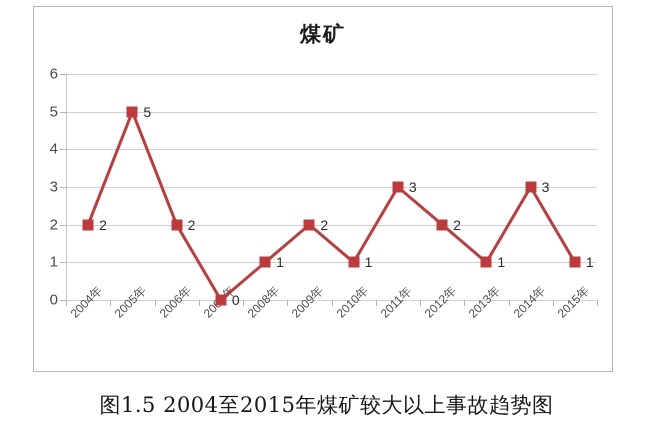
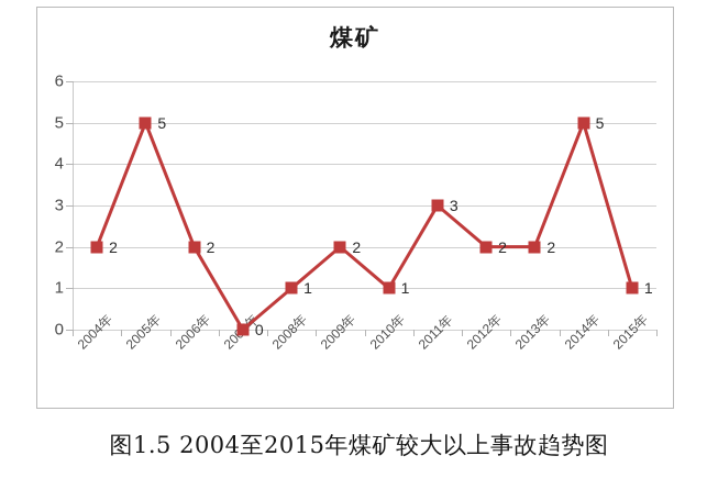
2013年: 1 -> 2
2014年: 3 -> 5
